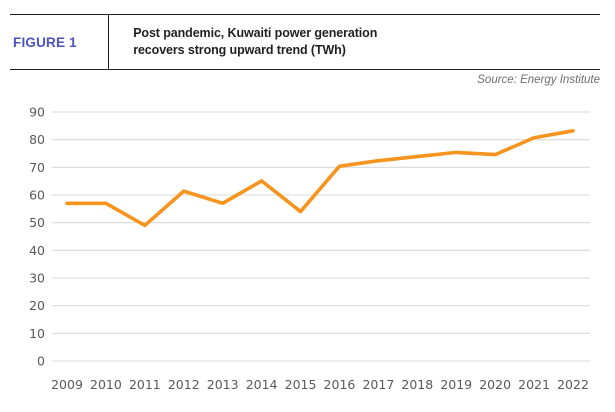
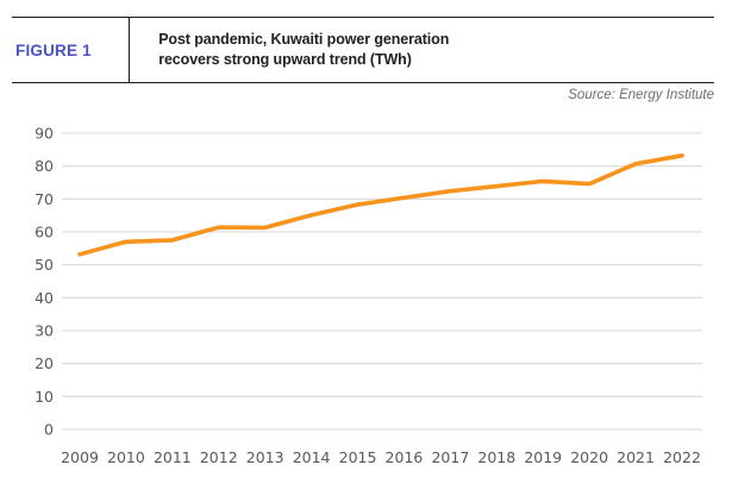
2009: 57 -> 53
2011: 49 -> 58
2013: 57 -> 61
2015: 54 -> 68
